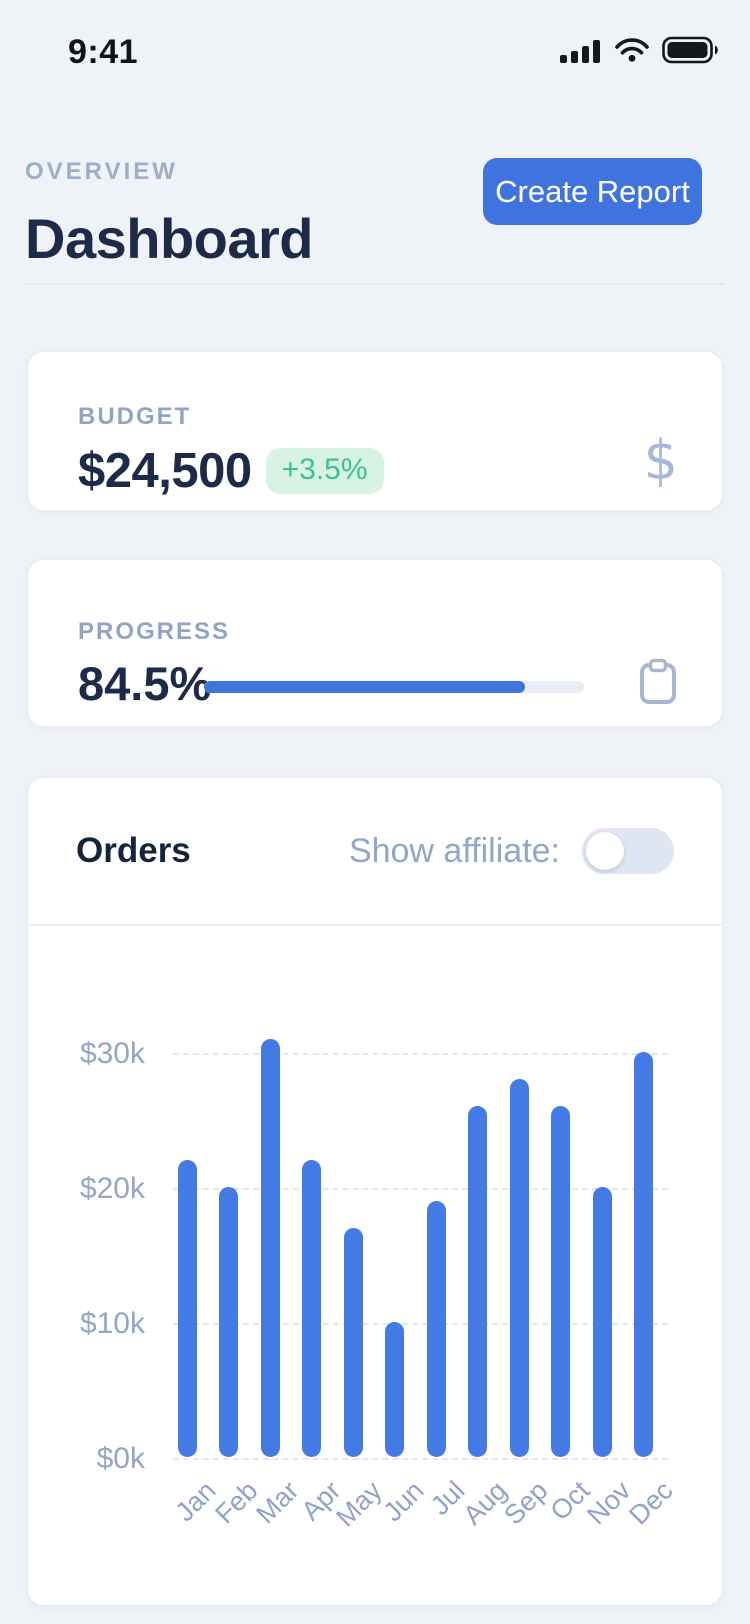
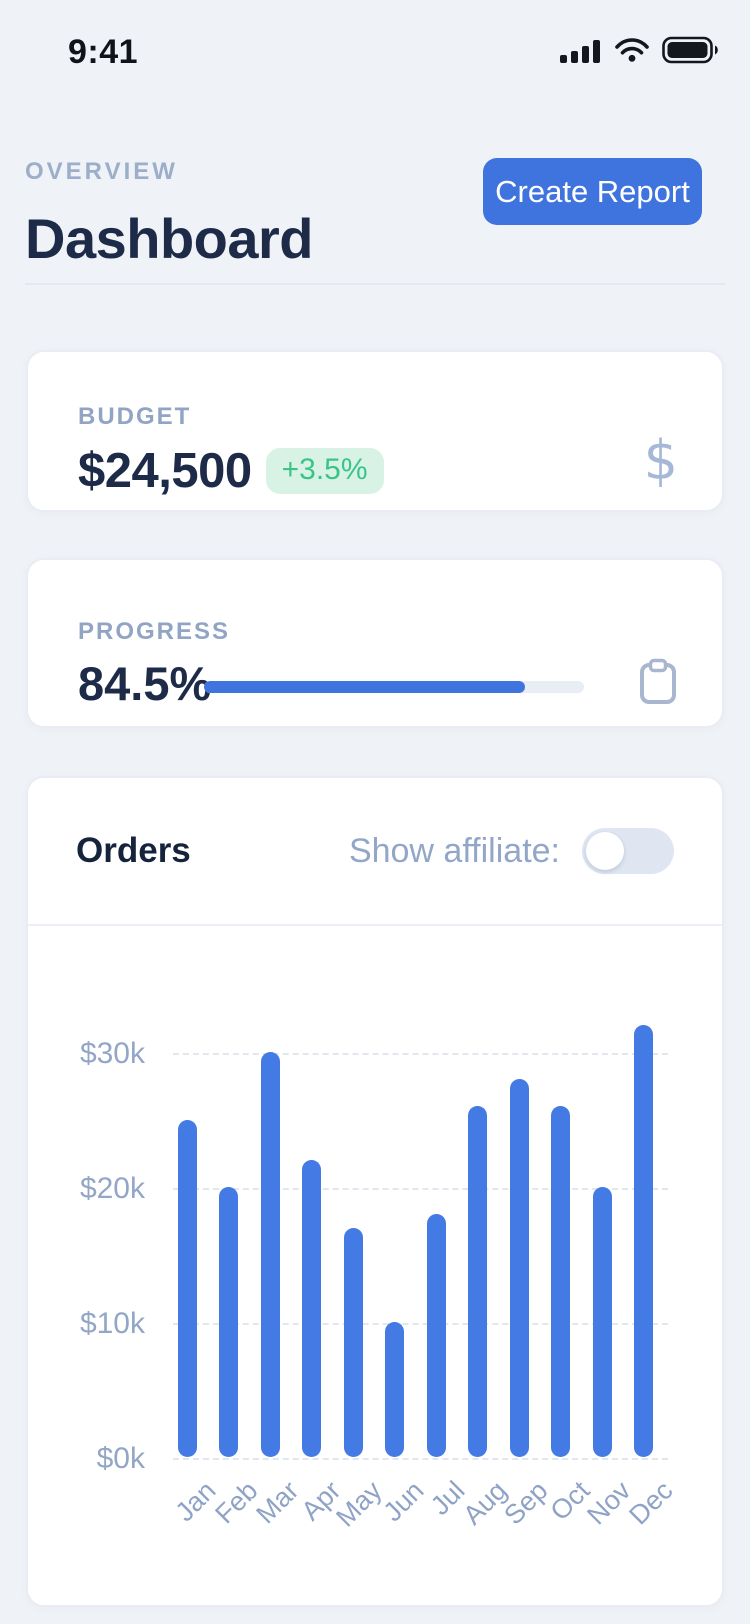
Jan: $22k -> $25k
Mar: $31k -> $30k
Jul: $19k -> $18k
Dec: $30k -> $32k
